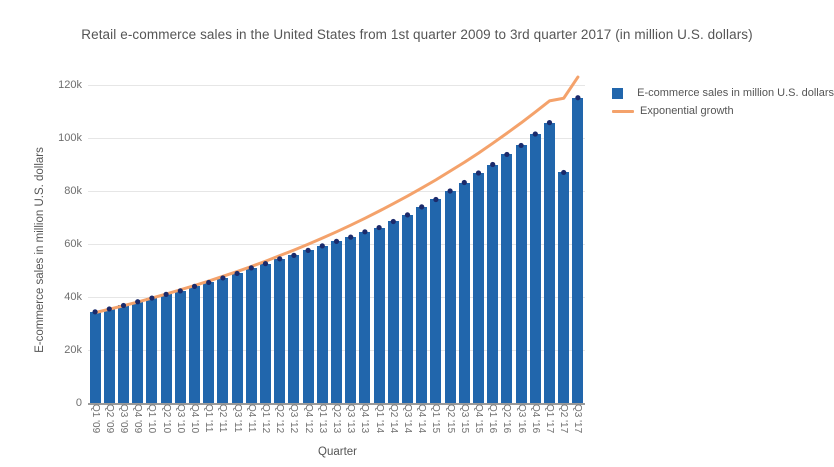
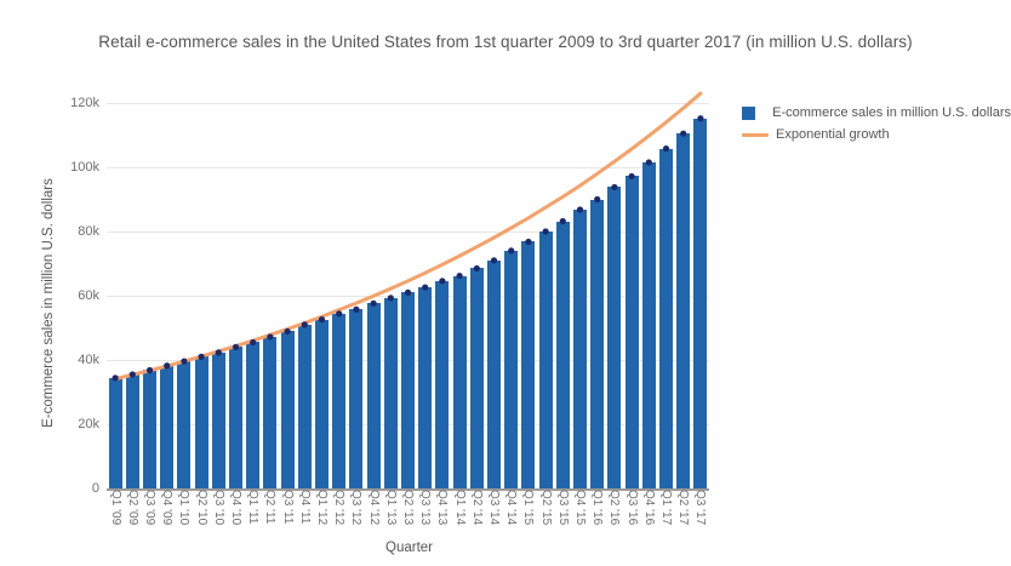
E-commerce sales in million U.S. dollars/Q2 '17: 87k -> 110k
Exponential growth/Q2 '17: 115k -> 118k
